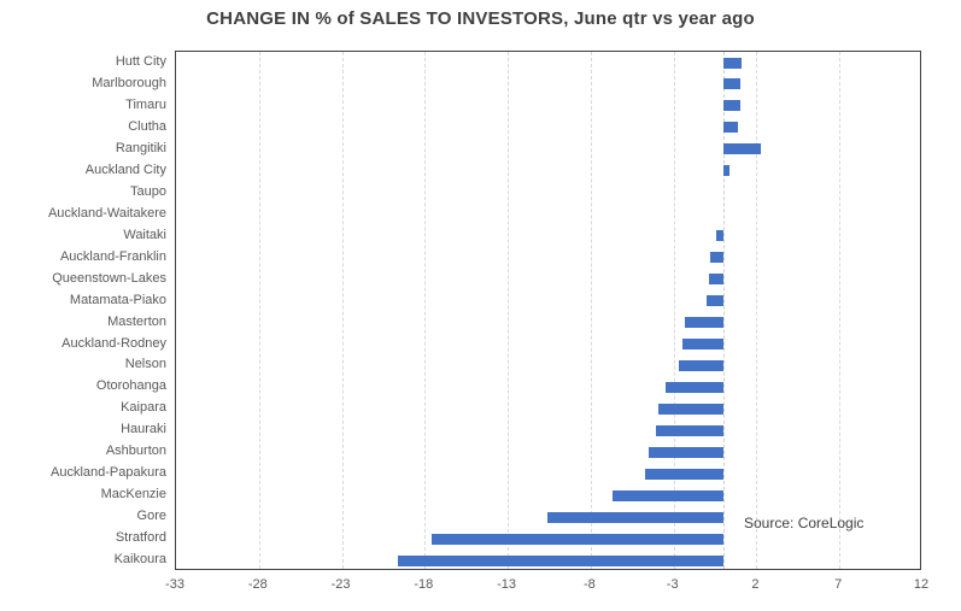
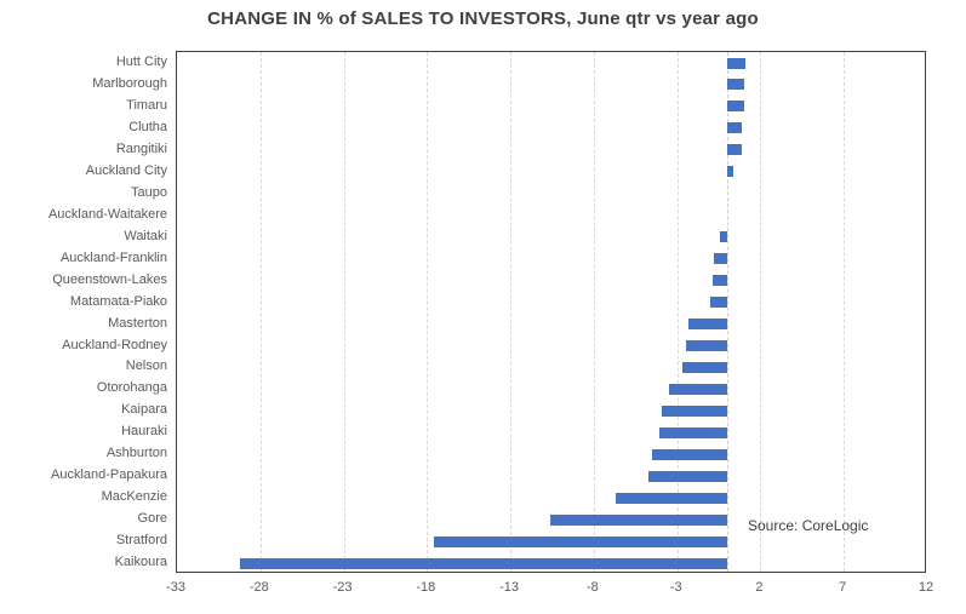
Rangitiki: 2.3 -> 0.8
Kaikoura: -19.6 -> -29.2
